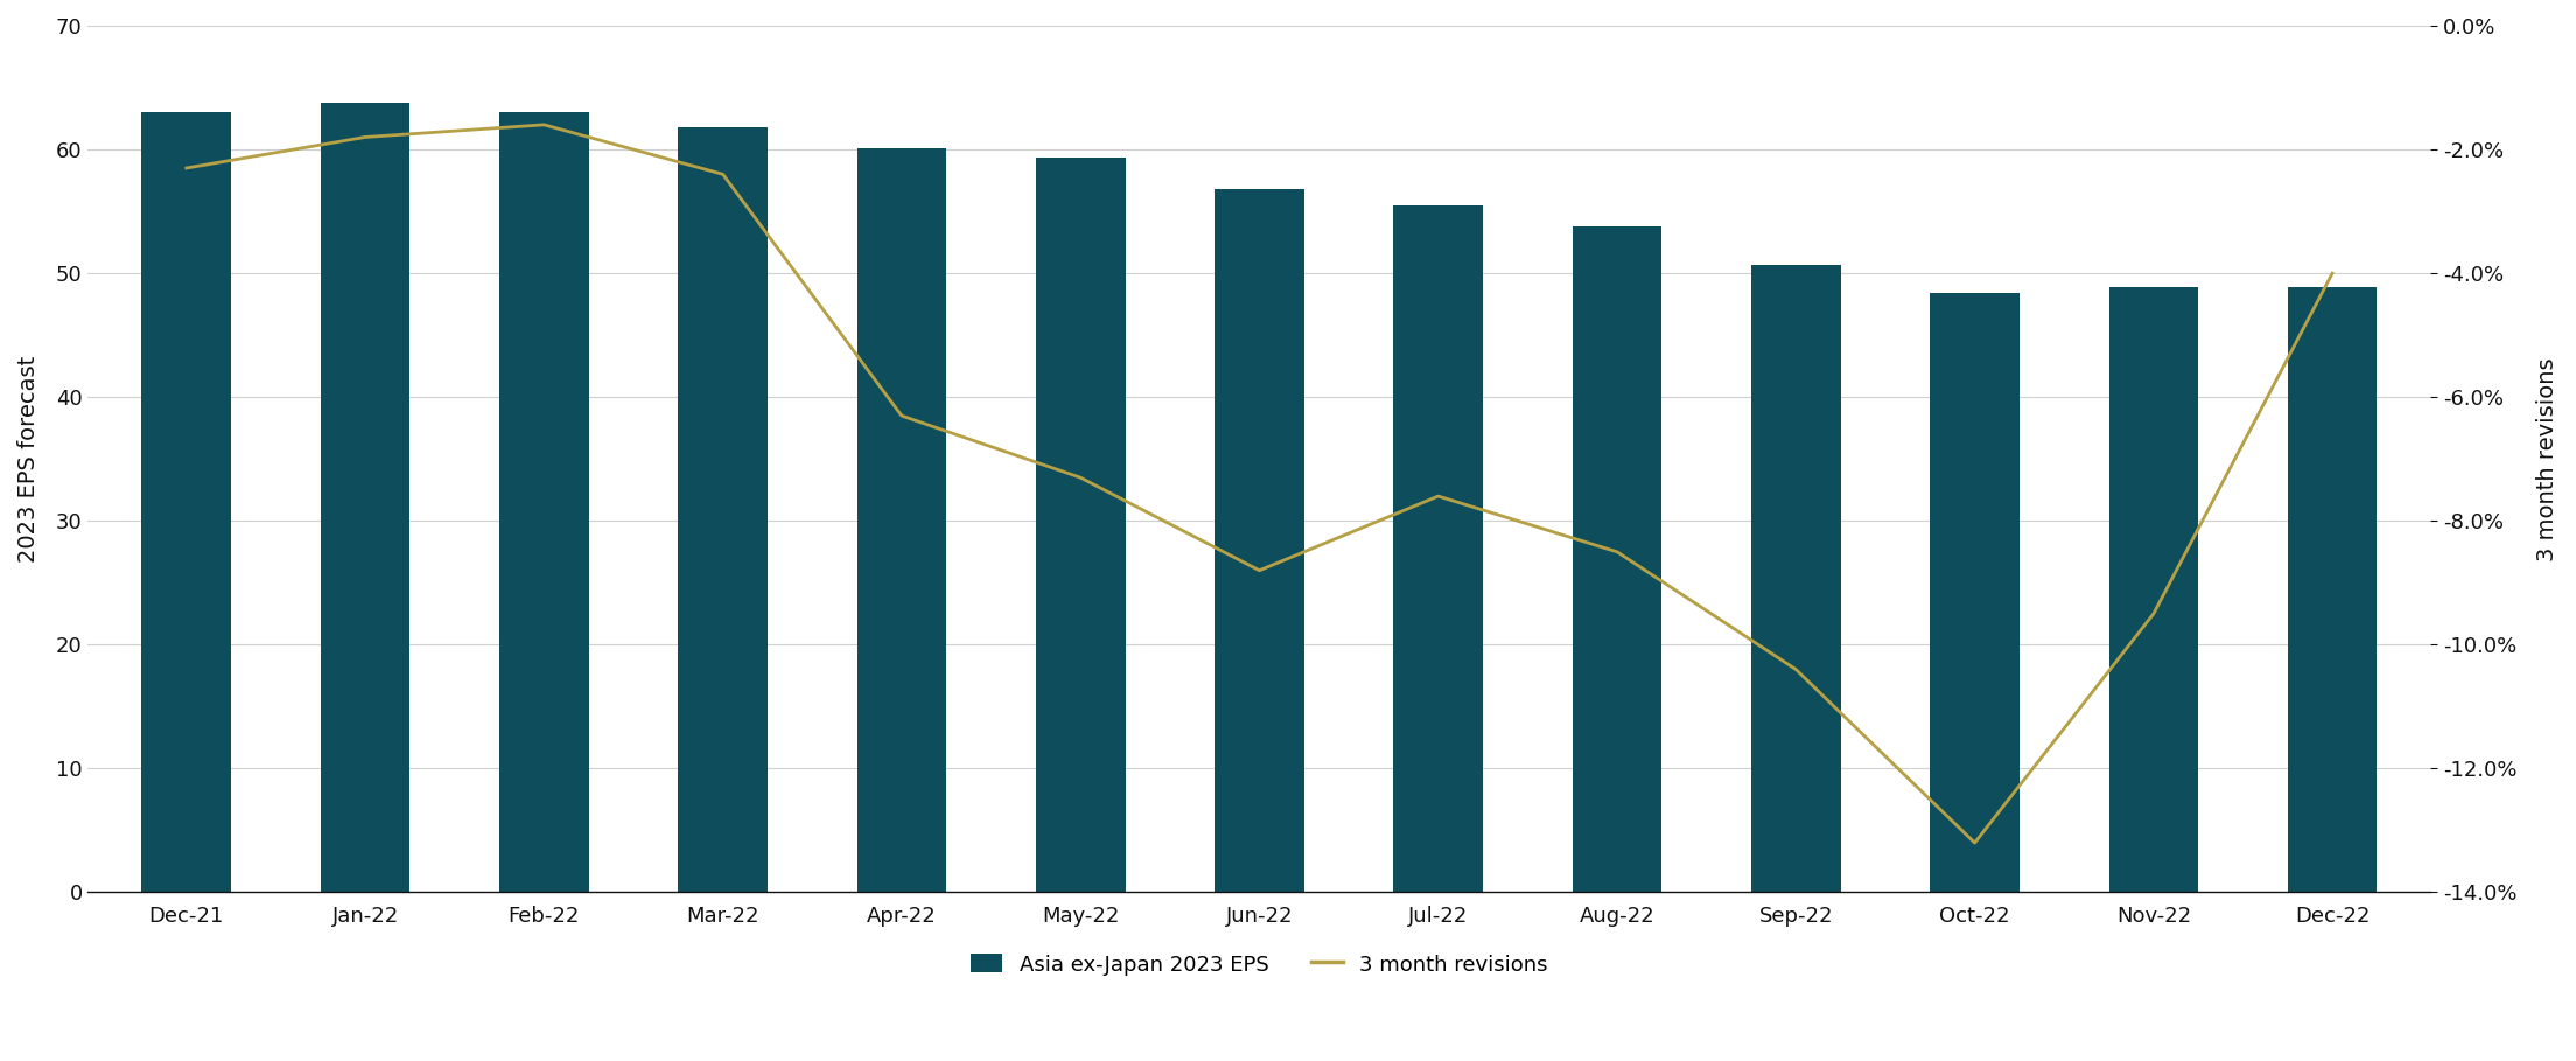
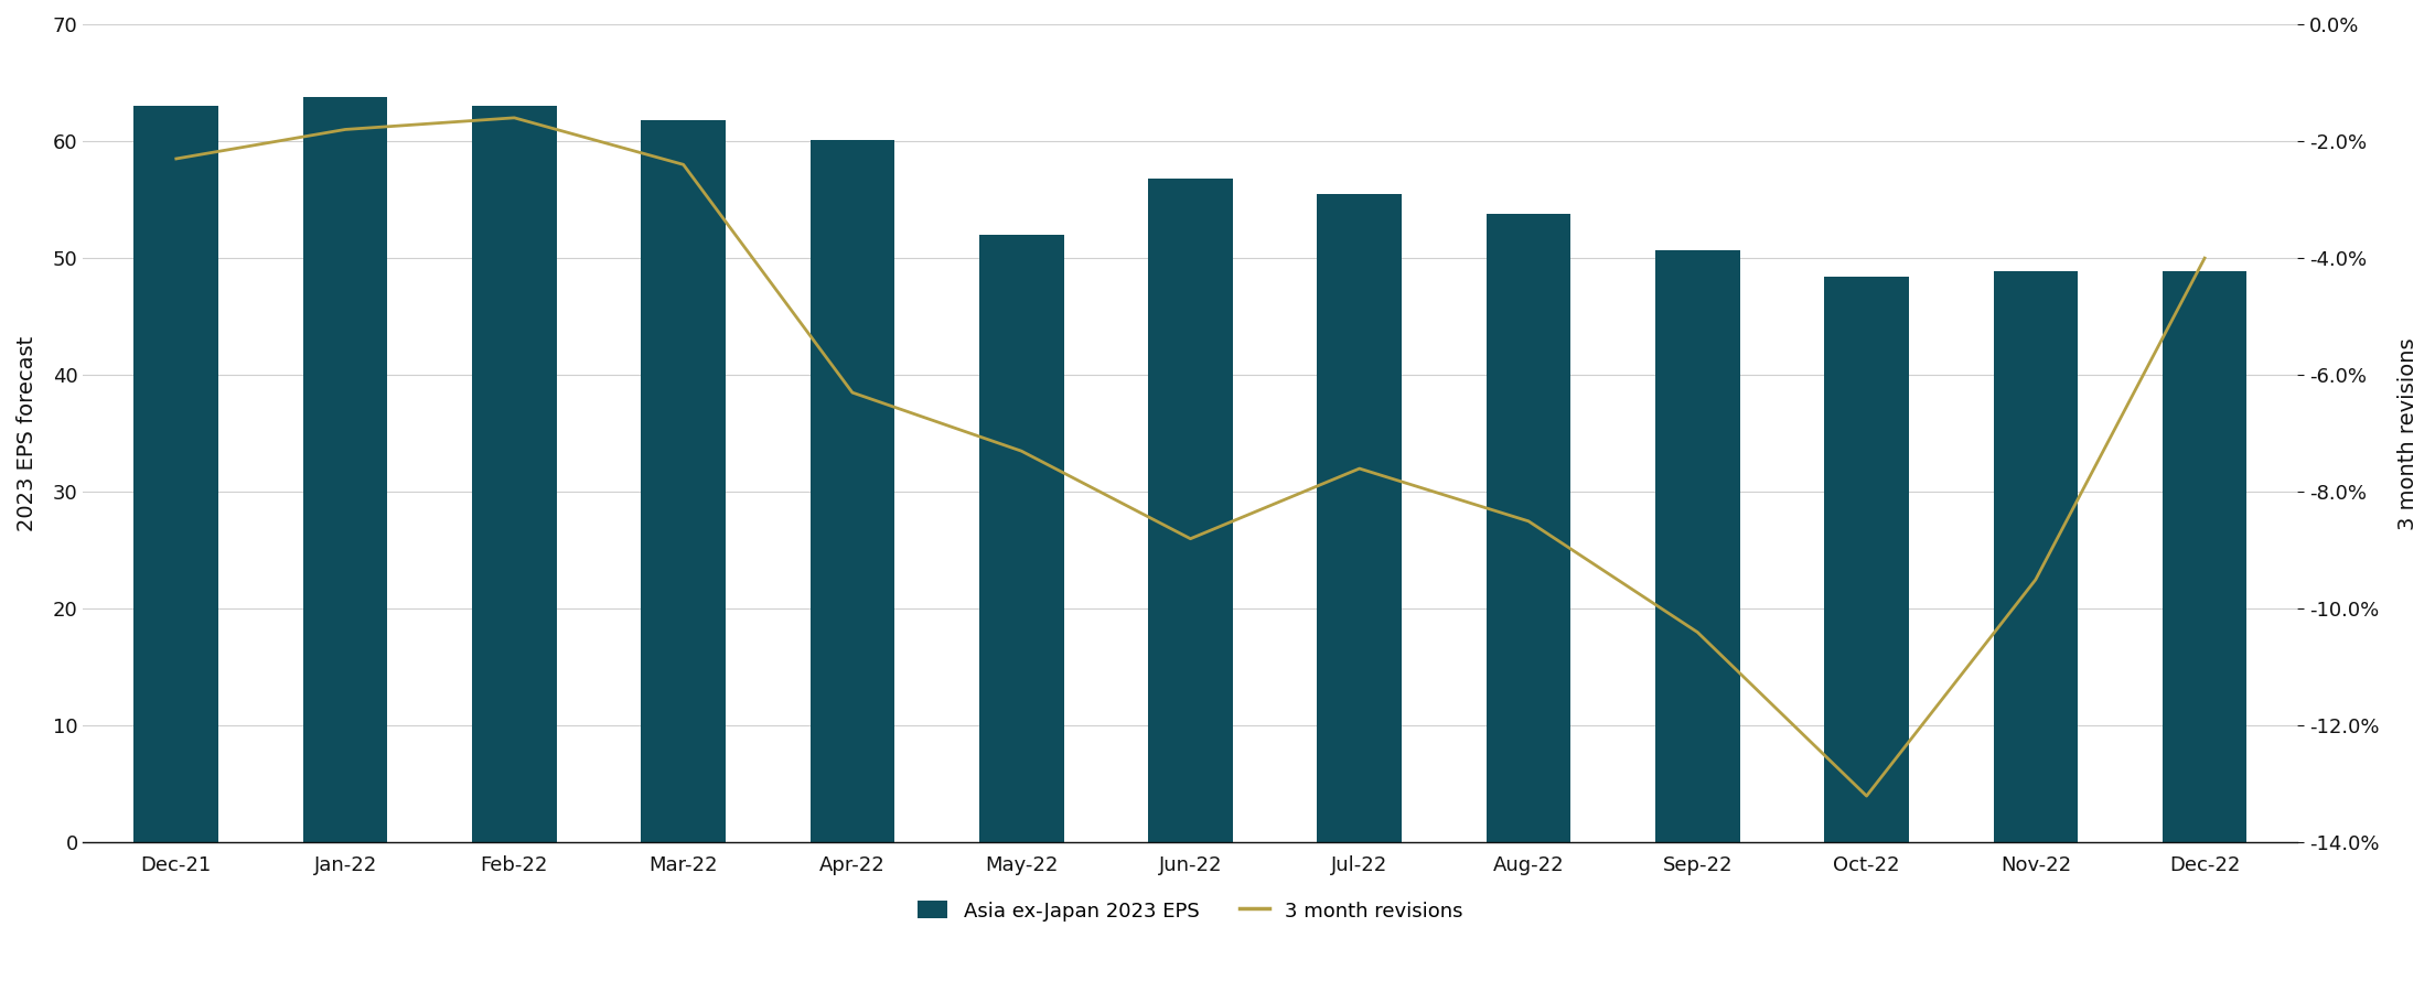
Asia ex-Japan 2023 EPS/May-22: 59.3 -> 52.0
